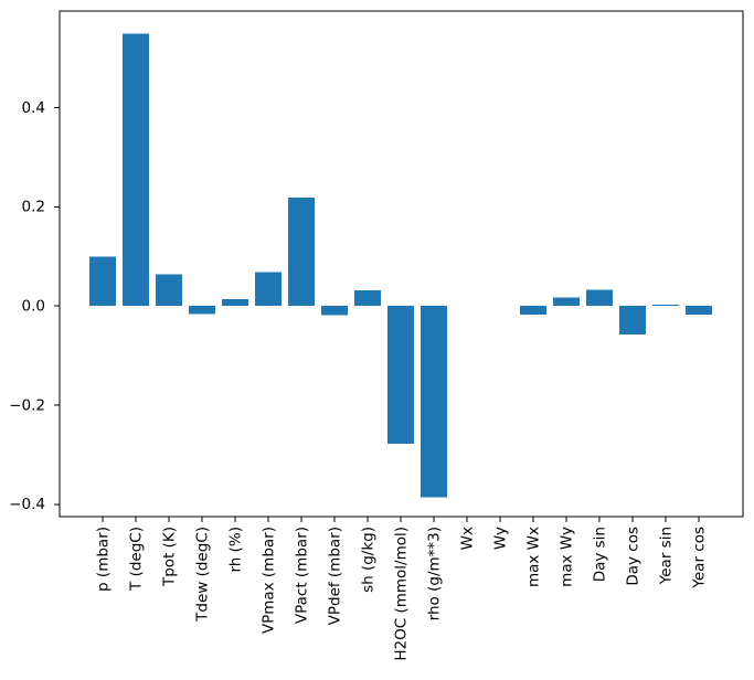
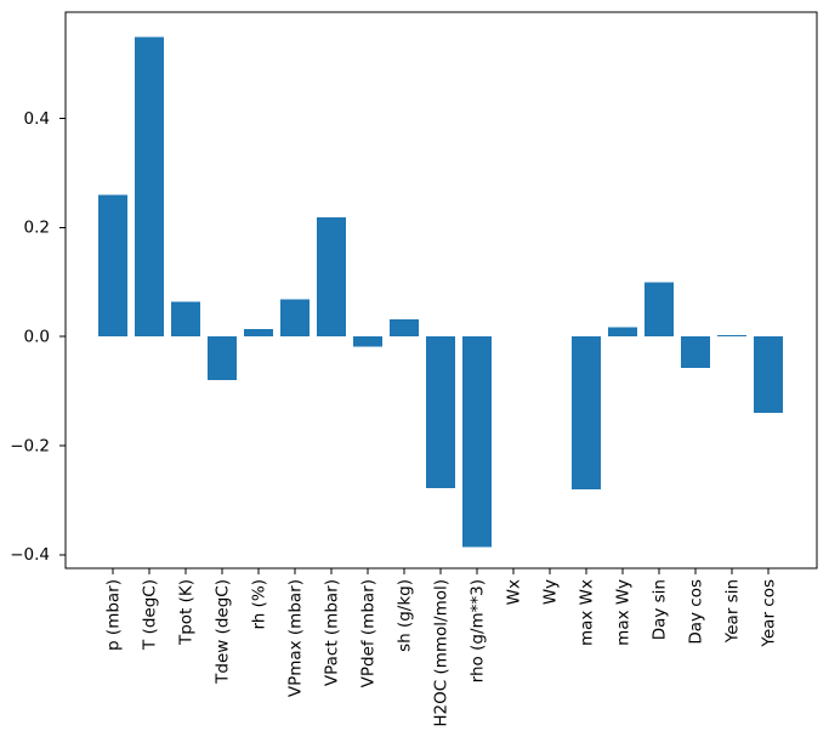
p (mbar): 0.10 -> 0.26
Tdew (degC): -0.02 -> -0.08
max Wx: -0.02 -> -0.28
Day sin: 0.03 -> 0.10
Year cos: -0.02 -> -0.14
